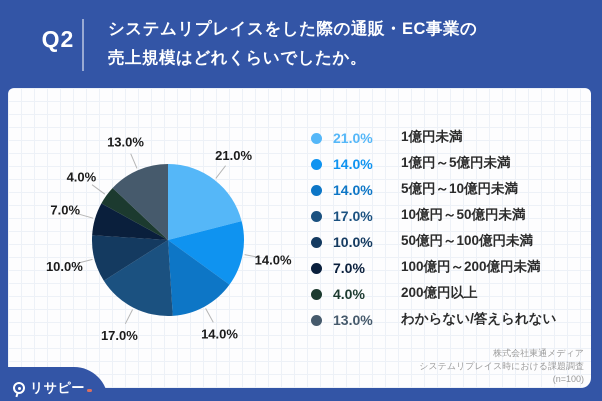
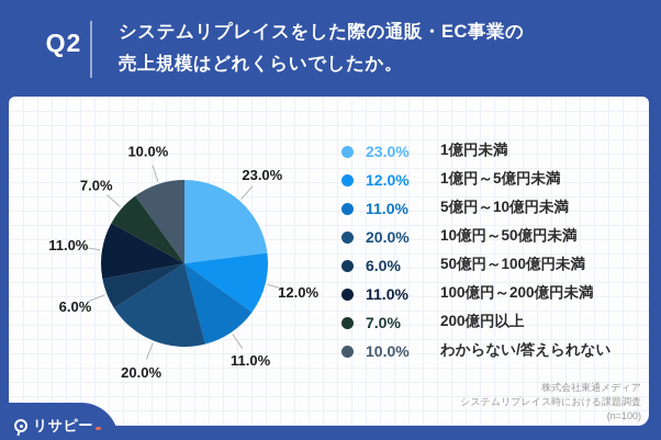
1億円未満: 21.0% -> 23.0%
1億円～5億円未満: 14.0% -> 12.0%
5億円～10億円未満: 14.0% -> 11.0%
10億円～50億円未満: 17.0% -> 20.0%
50億円～100億円未満: 10.0% -> 6.0%
100億円～200億円未満: 7.0% -> 11.0%
200億円以上: 4.0% -> 7.0%
わからない/答えられない: 13.0% -> 10.0%
